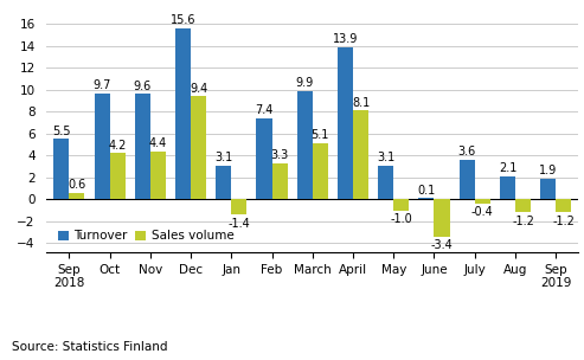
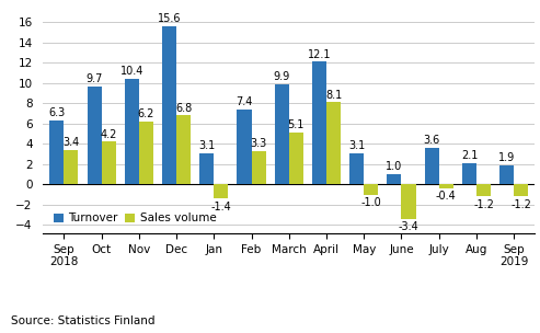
Turnover/Sep 2018: 5.5 -> 6.3
Sales volume/Sep 2018: 0.6 -> 3.4
Turnover/Nov: 9.6 -> 10.4
Sales volume/Nov: 4.4 -> 6.2
Sales volume/Dec: 9.4 -> 6.8
Turnover/April: 13.9 -> 12.1
Turnover/June: 0.1 -> 1.0
